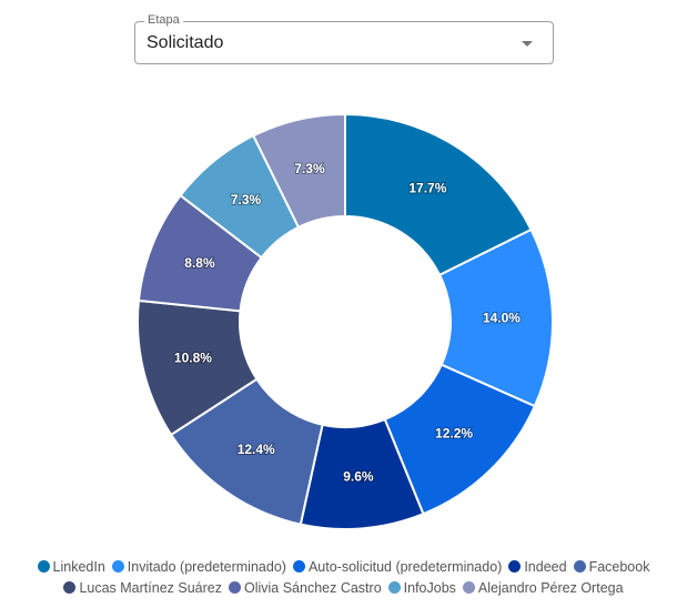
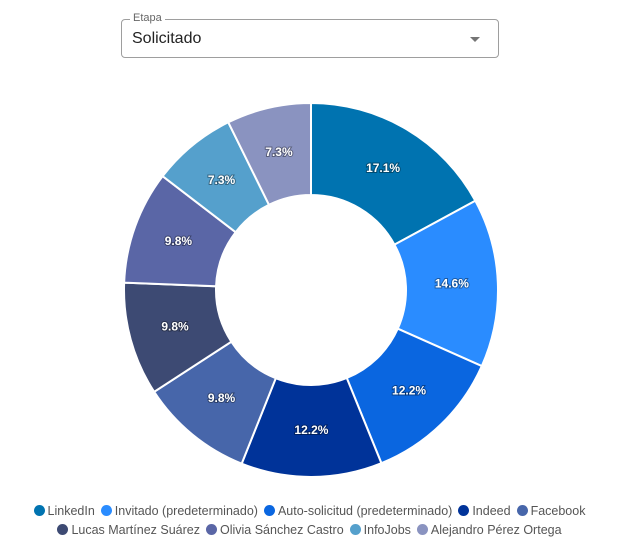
LinkedIn: 17.7% -> 17.1%
Invitado (predeterminado): 14.0% -> 14.6%
Indeed: 9.6% -> 12.2%
Facebook: 12.4% -> 9.8%
Lucas Martínez Suárez: 10.8% -> 9.8%
Olivia Sánchez Castro: 8.8% -> 9.8%
